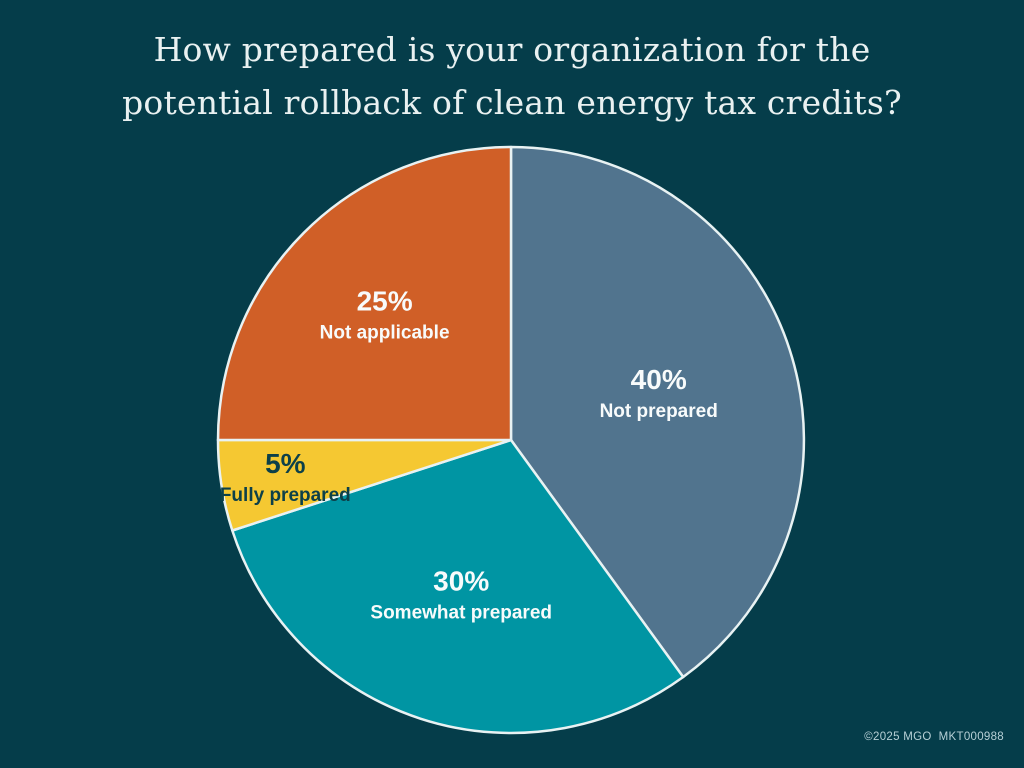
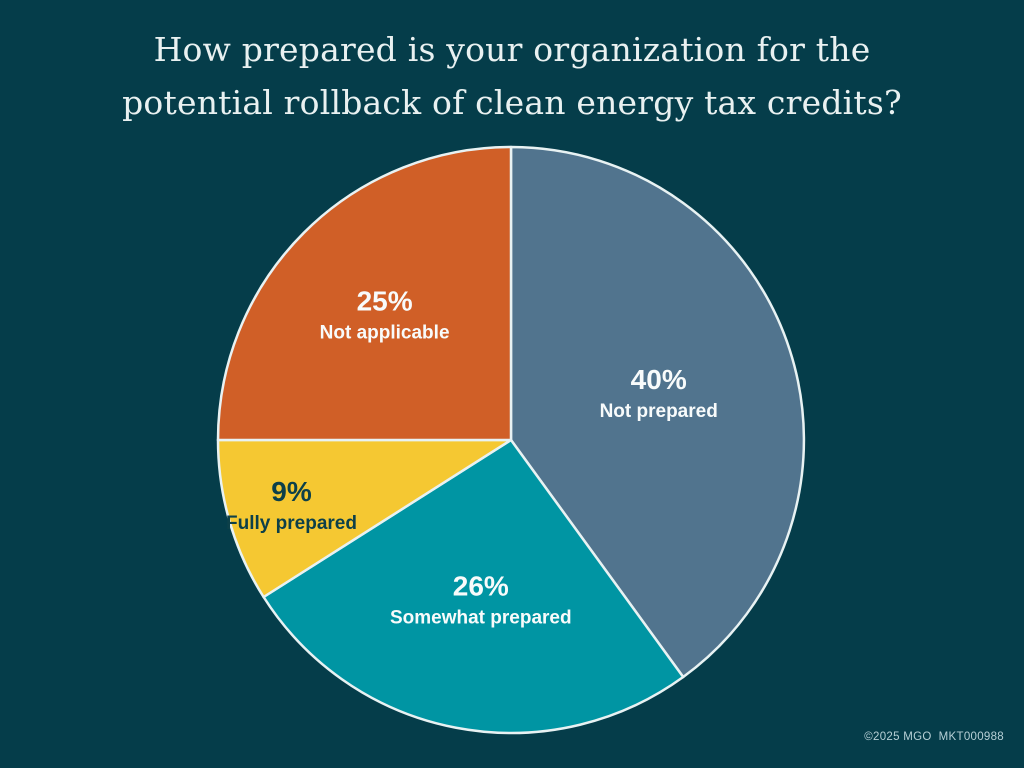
Somewhat prepared: 30% -> 26%
Fully prepared: 5% -> 9%
